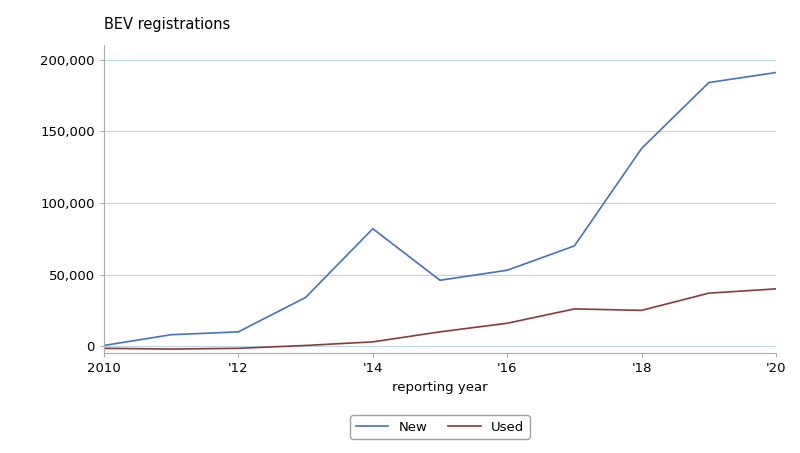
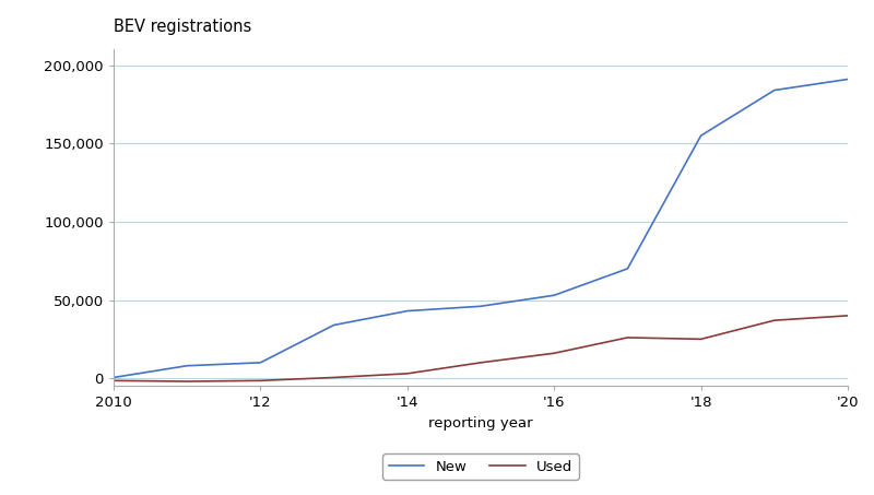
New/'14: 82,000 -> 43,000
New/'18: 138,000 -> 155,000
